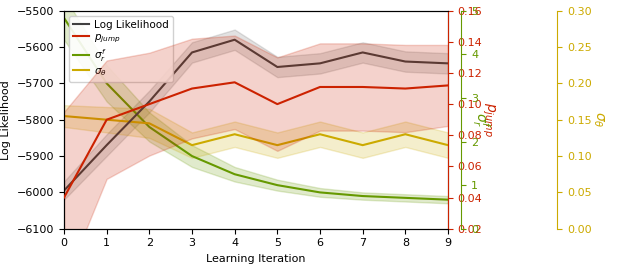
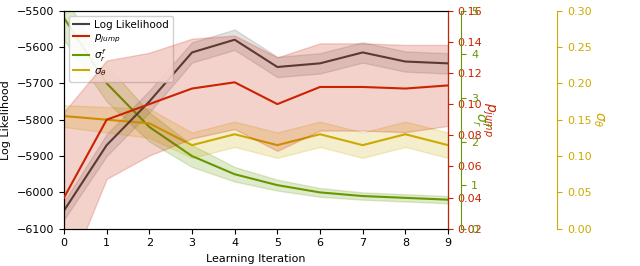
Log Likelihood/0: -5995 -> -6050
